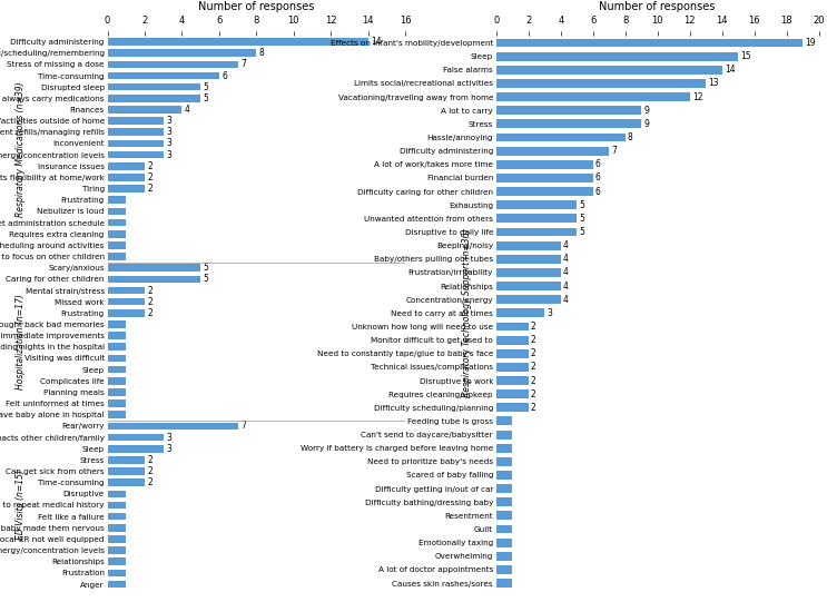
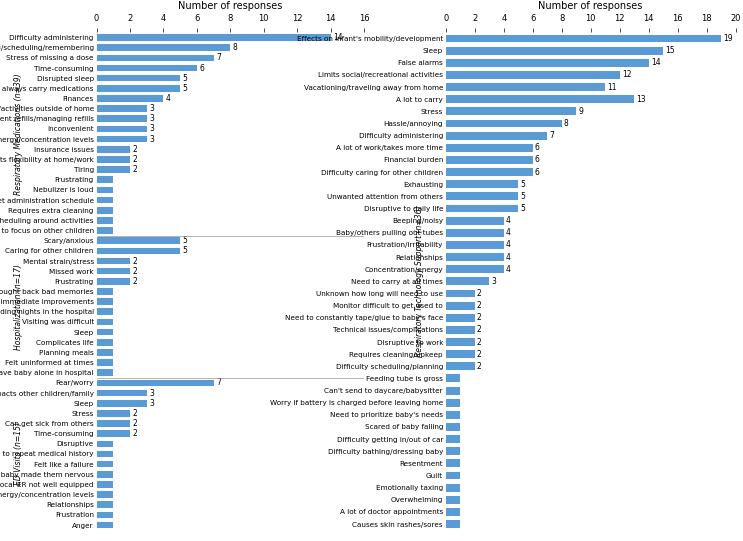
Limits social/recreational activities: 13 -> 12
Vacationing/traveling away from home: 12 -> 11
A lot to carry: 9 -> 13
